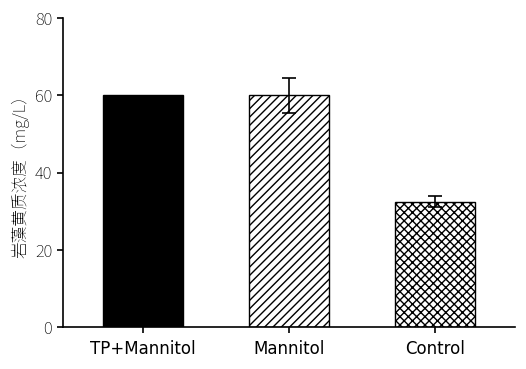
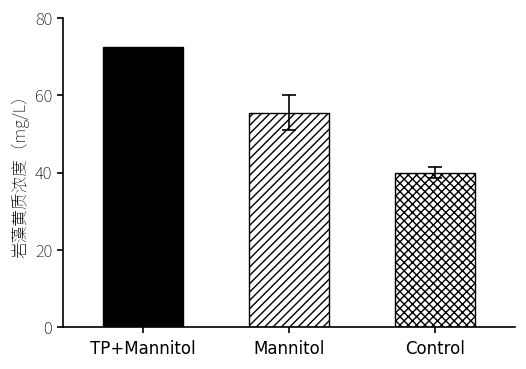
TP+Mannitol: 60.0 -> 72.5
Mannitol: 60.0 -> 55.5
Control: 32.5 -> 40.0
